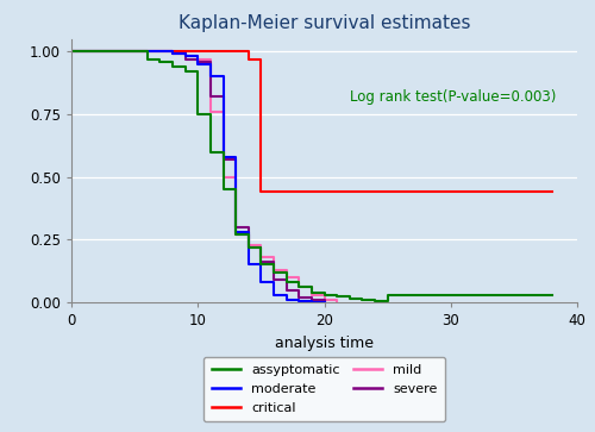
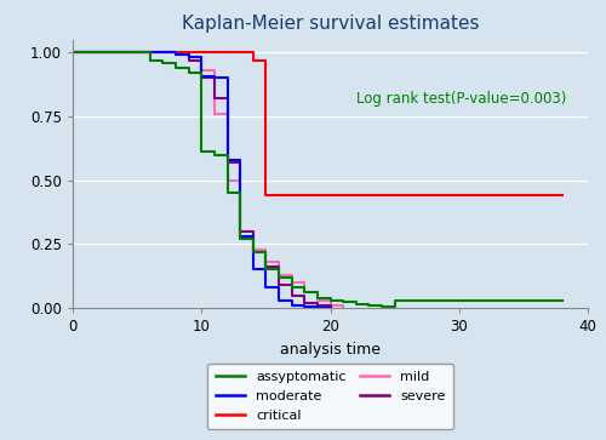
assyptomatic/10: 0.750 -> 0.610
moderate/10: 0.950 -> 0.905
mild/10: 0.97 -> 0.93
severe/10: 0.96 -> 0.90
